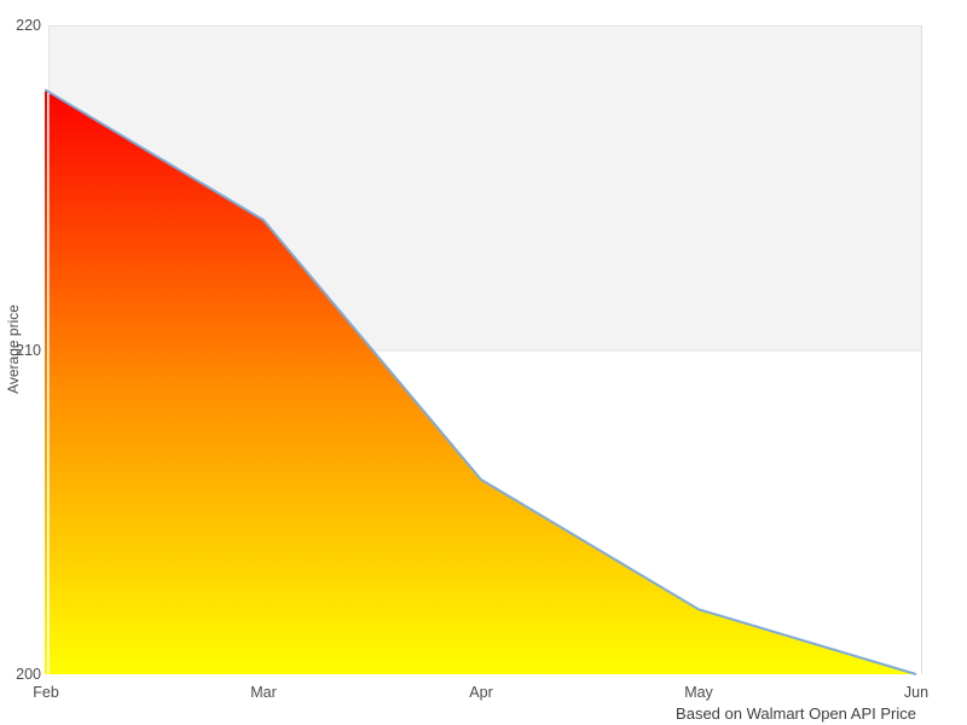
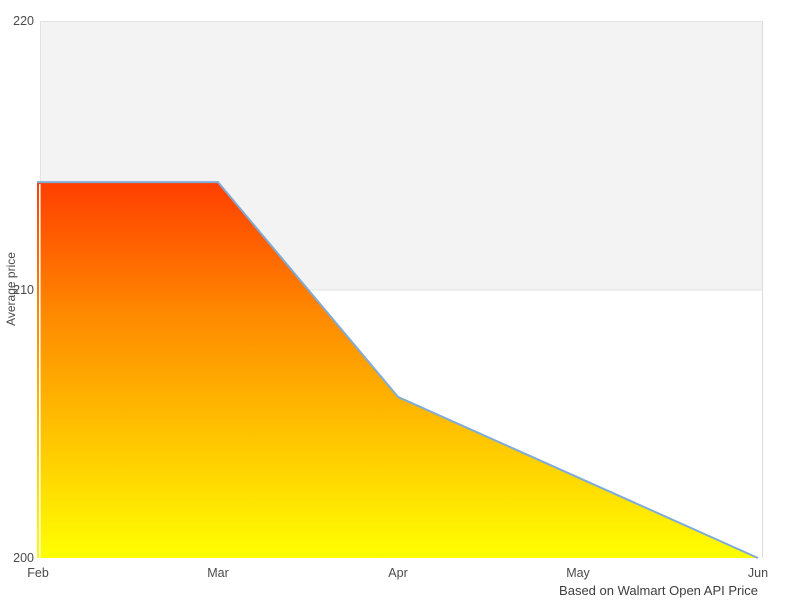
Feb: 218 -> 214
May: 202 -> 203
